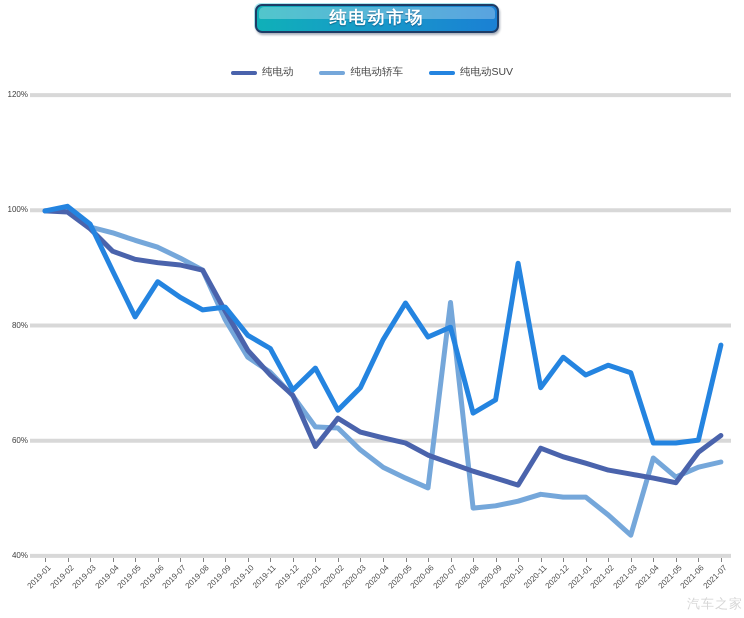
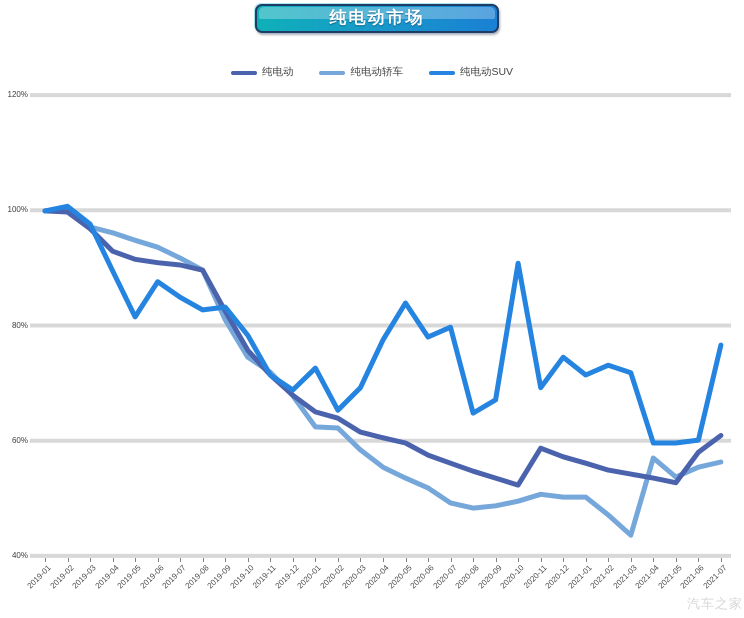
纯电动SUV/2019-11: 76% -> 71%
纯电动/2020-01: 59% -> 65%
纯电动轿车/2020-07: 84% -> 49%
